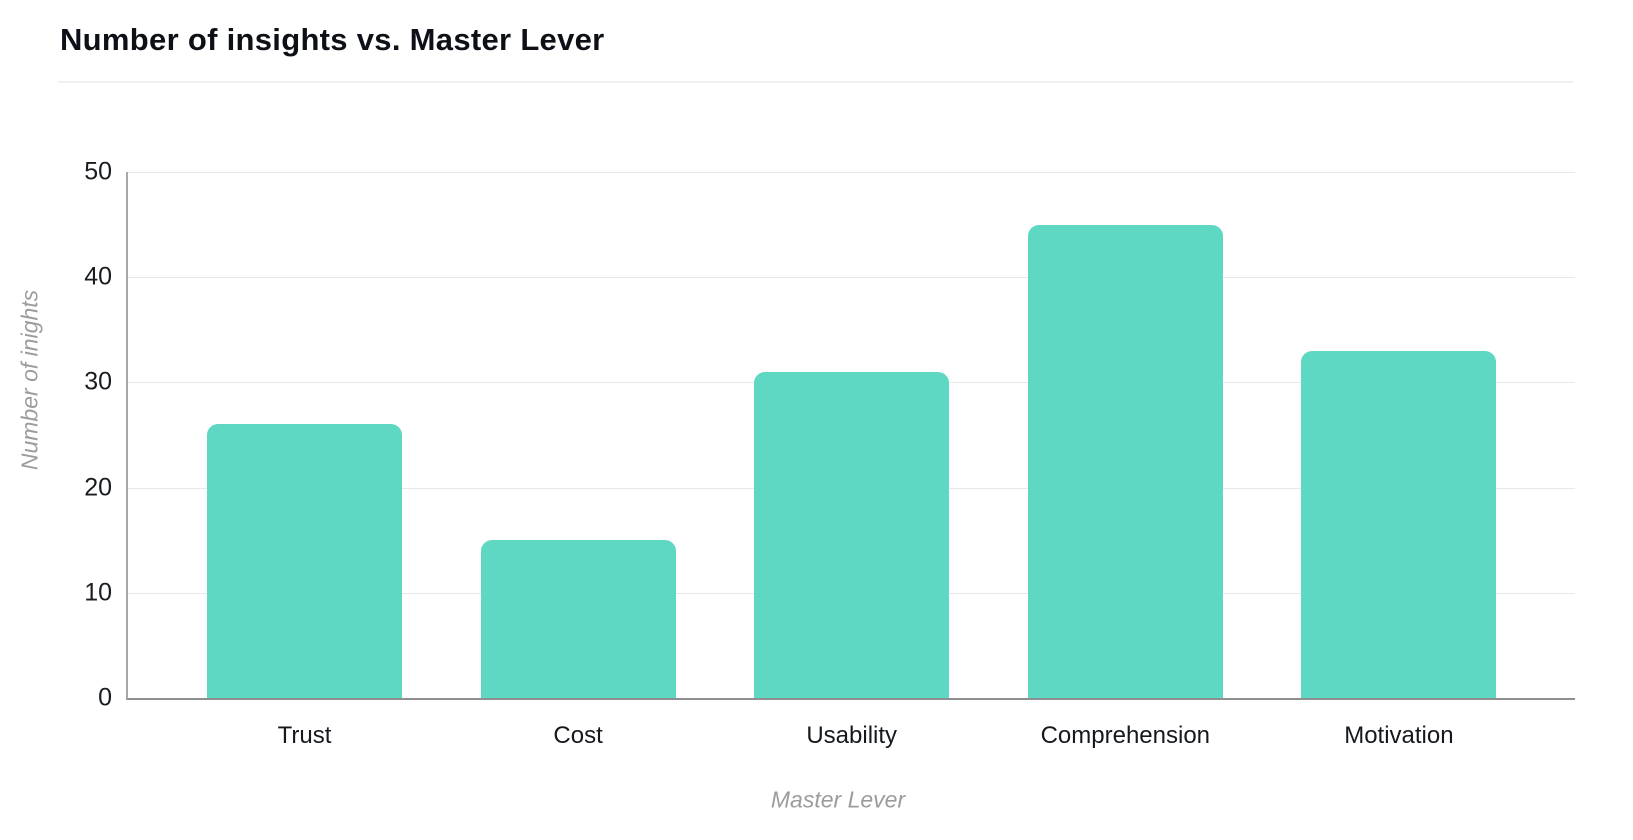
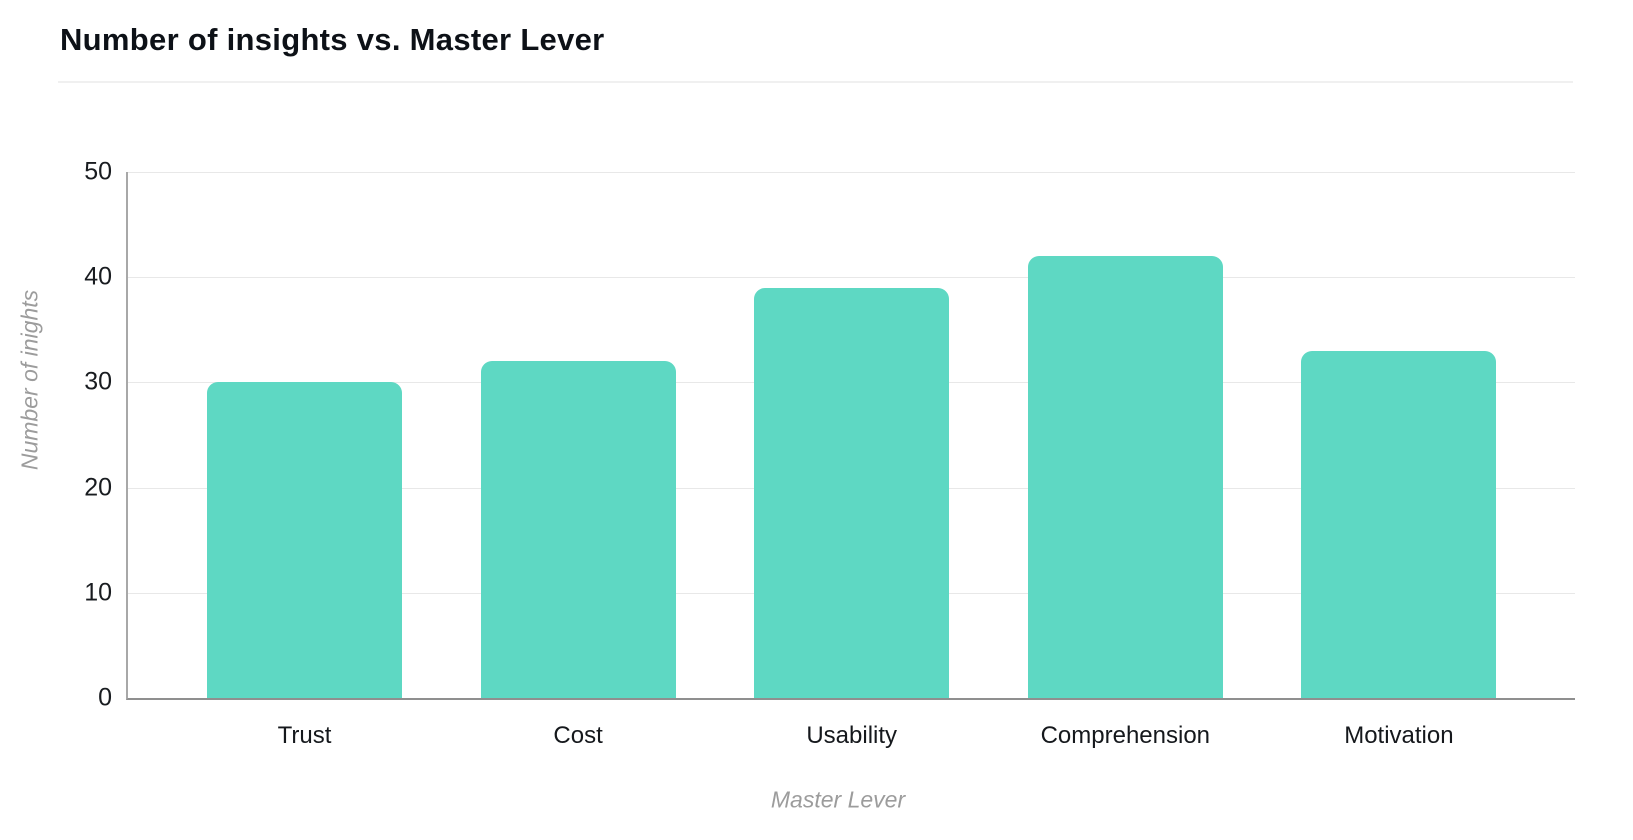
Trust: 26 -> 30
Cost: 15 -> 32
Usability: 31 -> 39
Comprehension: 45 -> 42
